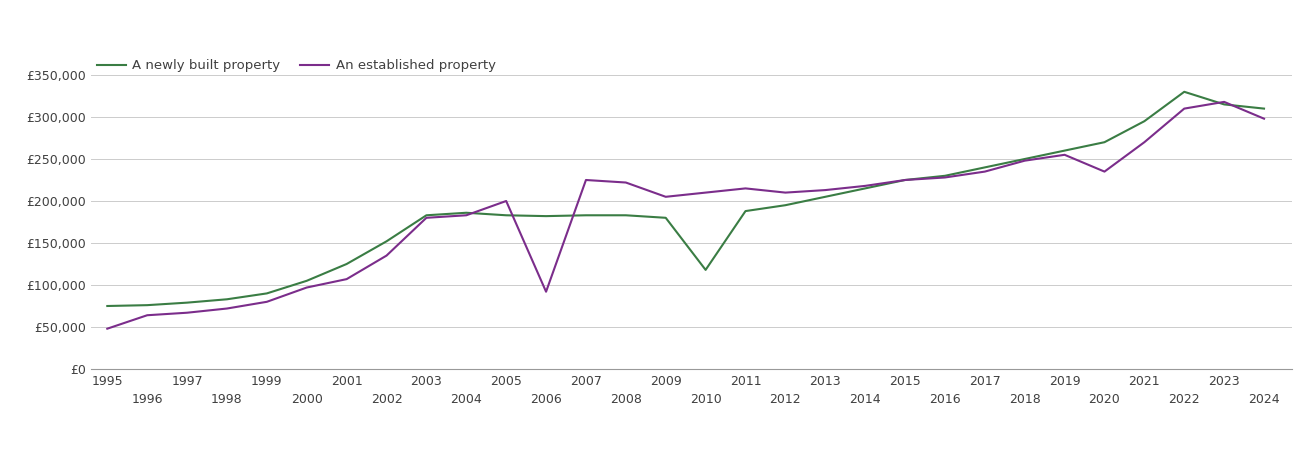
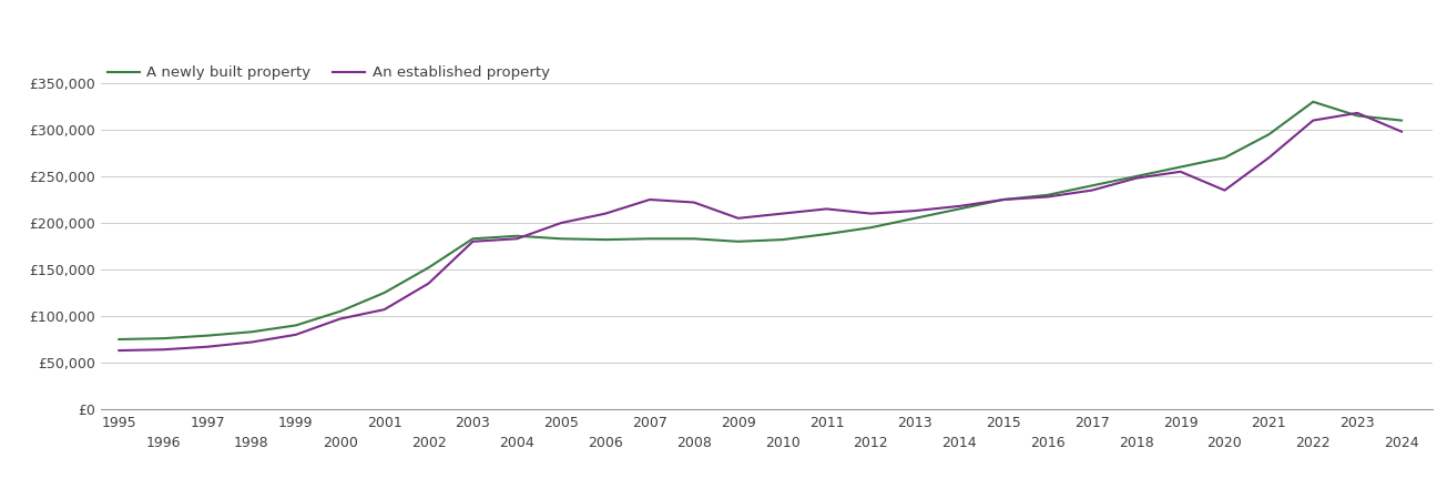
An established property/1995: £48,000 -> £63,000
An established property/2006: £92,000 -> £210,000
A newly built property/2010: £118,000 -> £182,000
